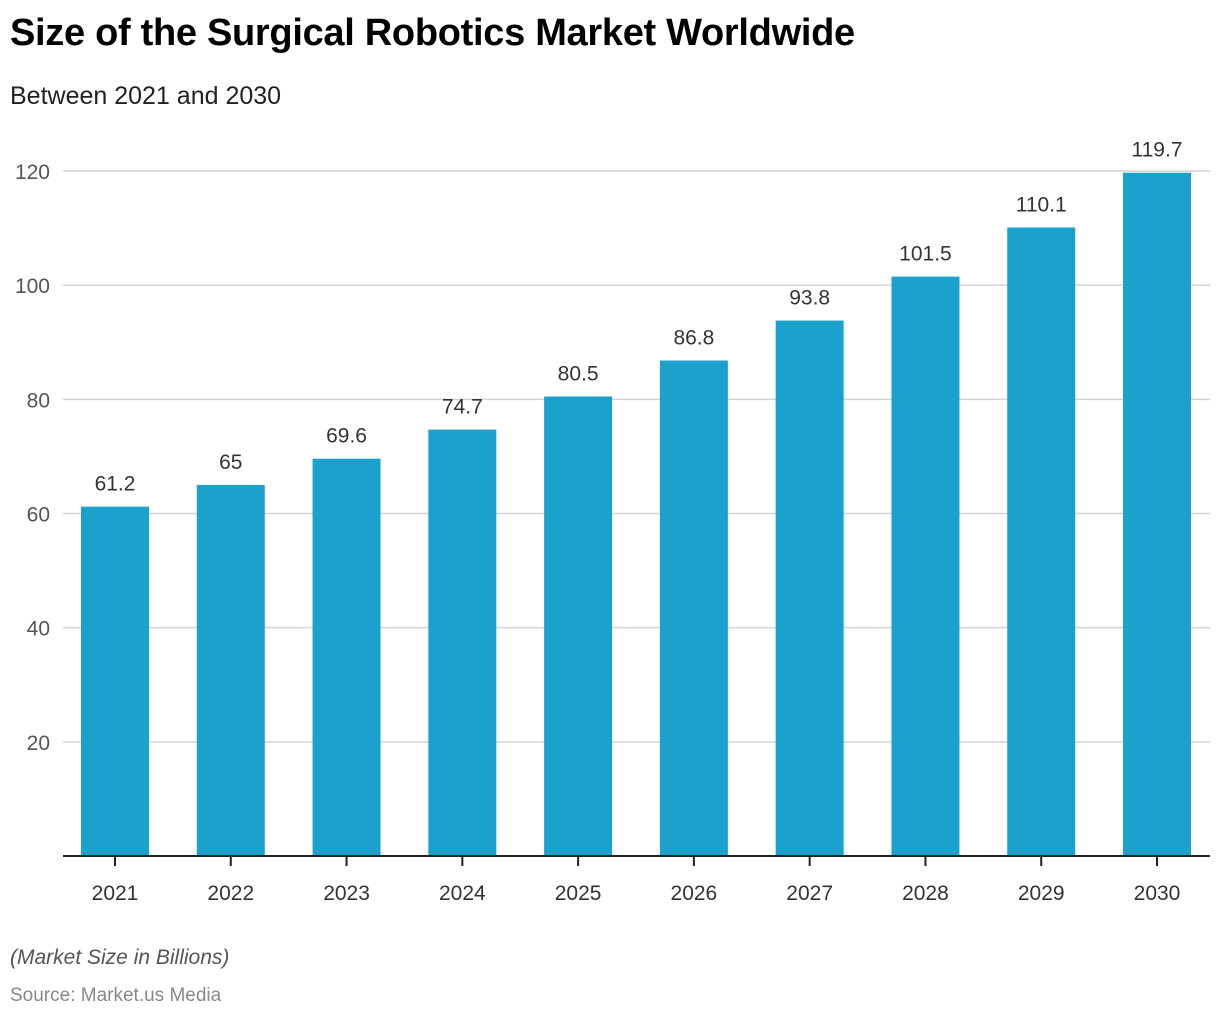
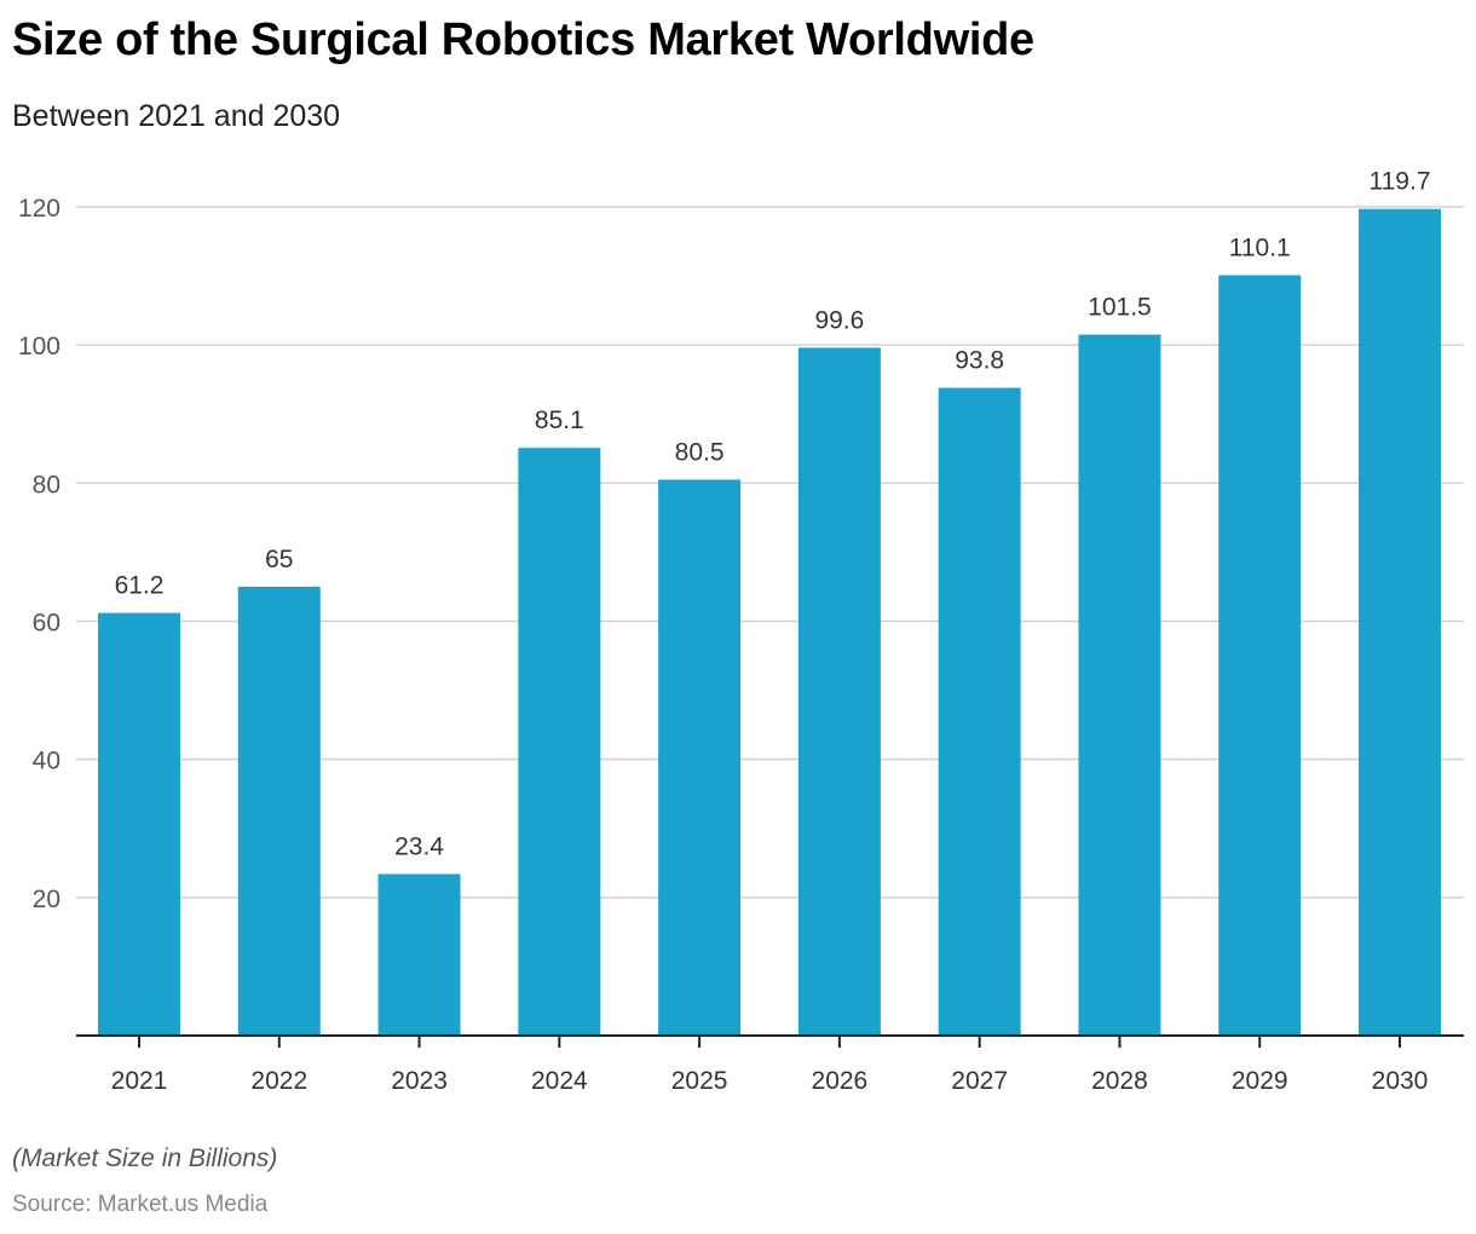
2023: 69.6 -> 23.4
2024: 74.7 -> 85.1
2026: 86.8 -> 99.6
